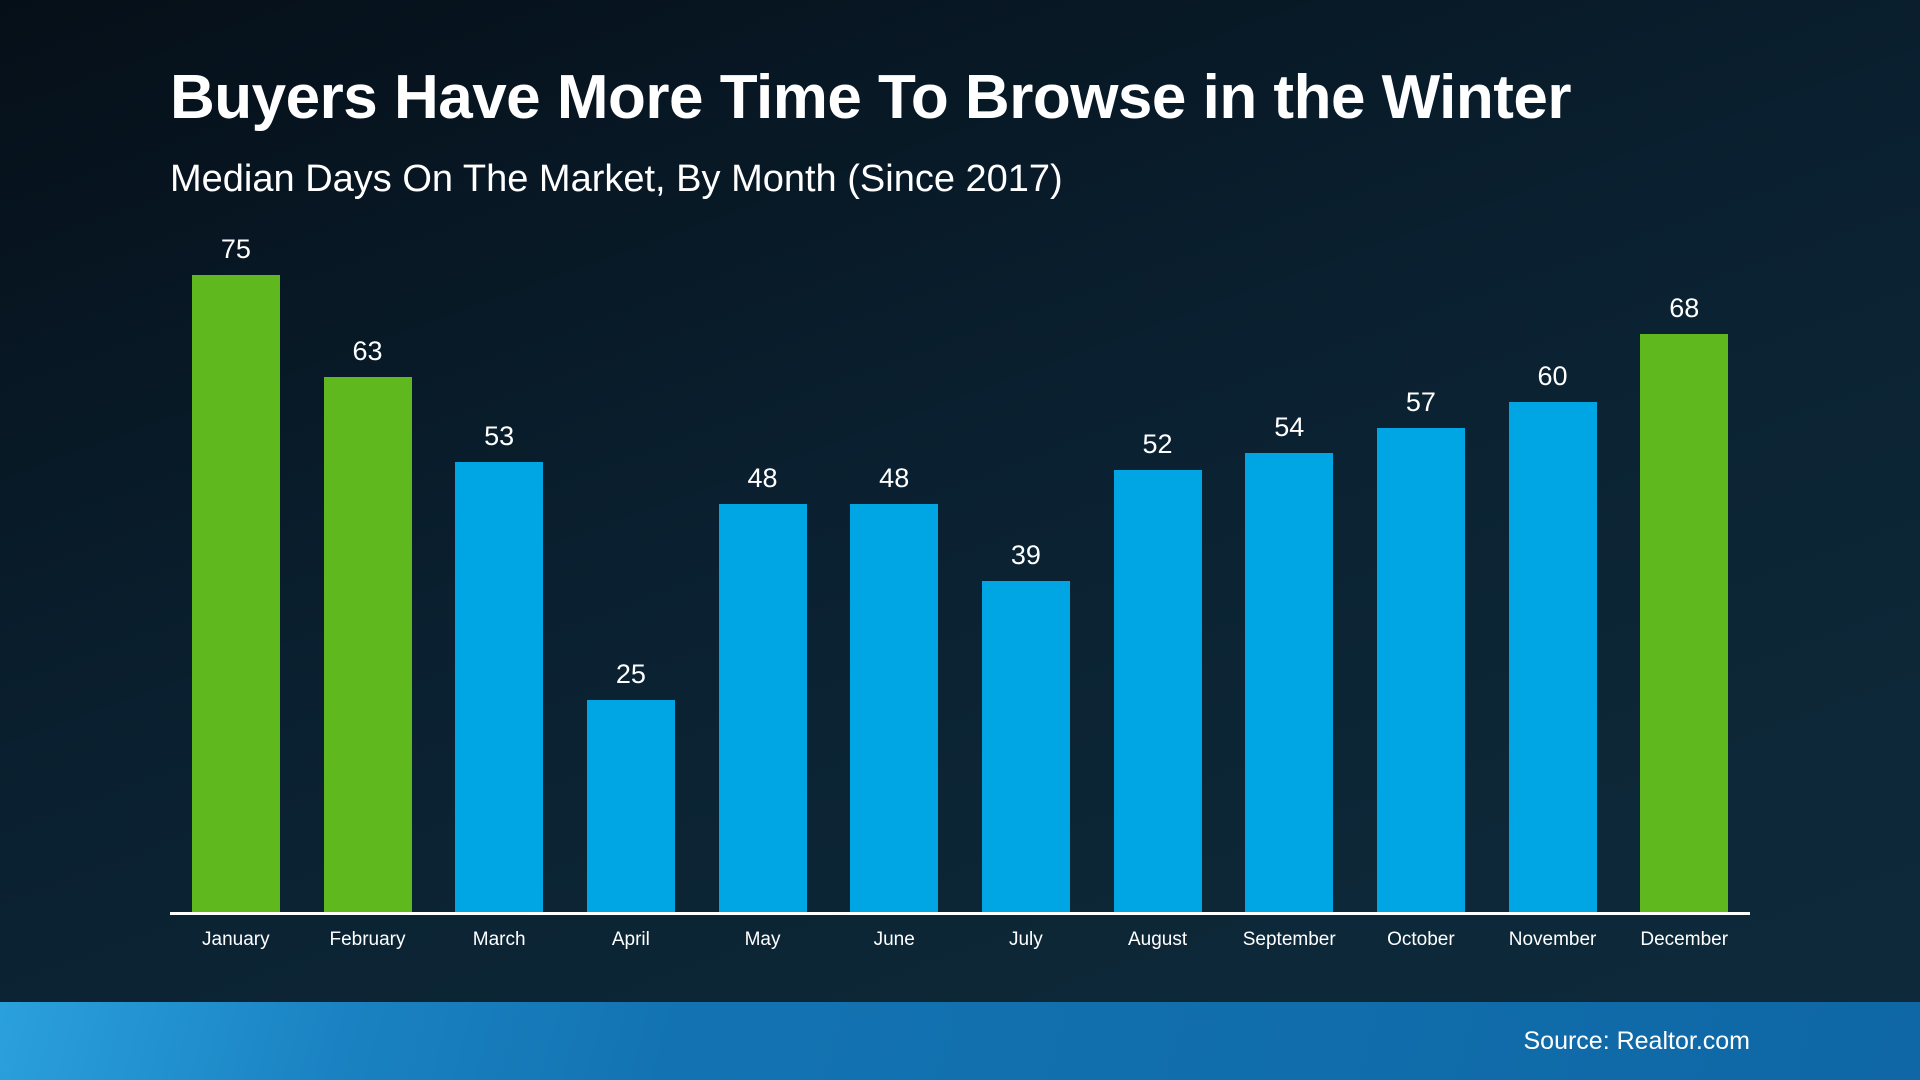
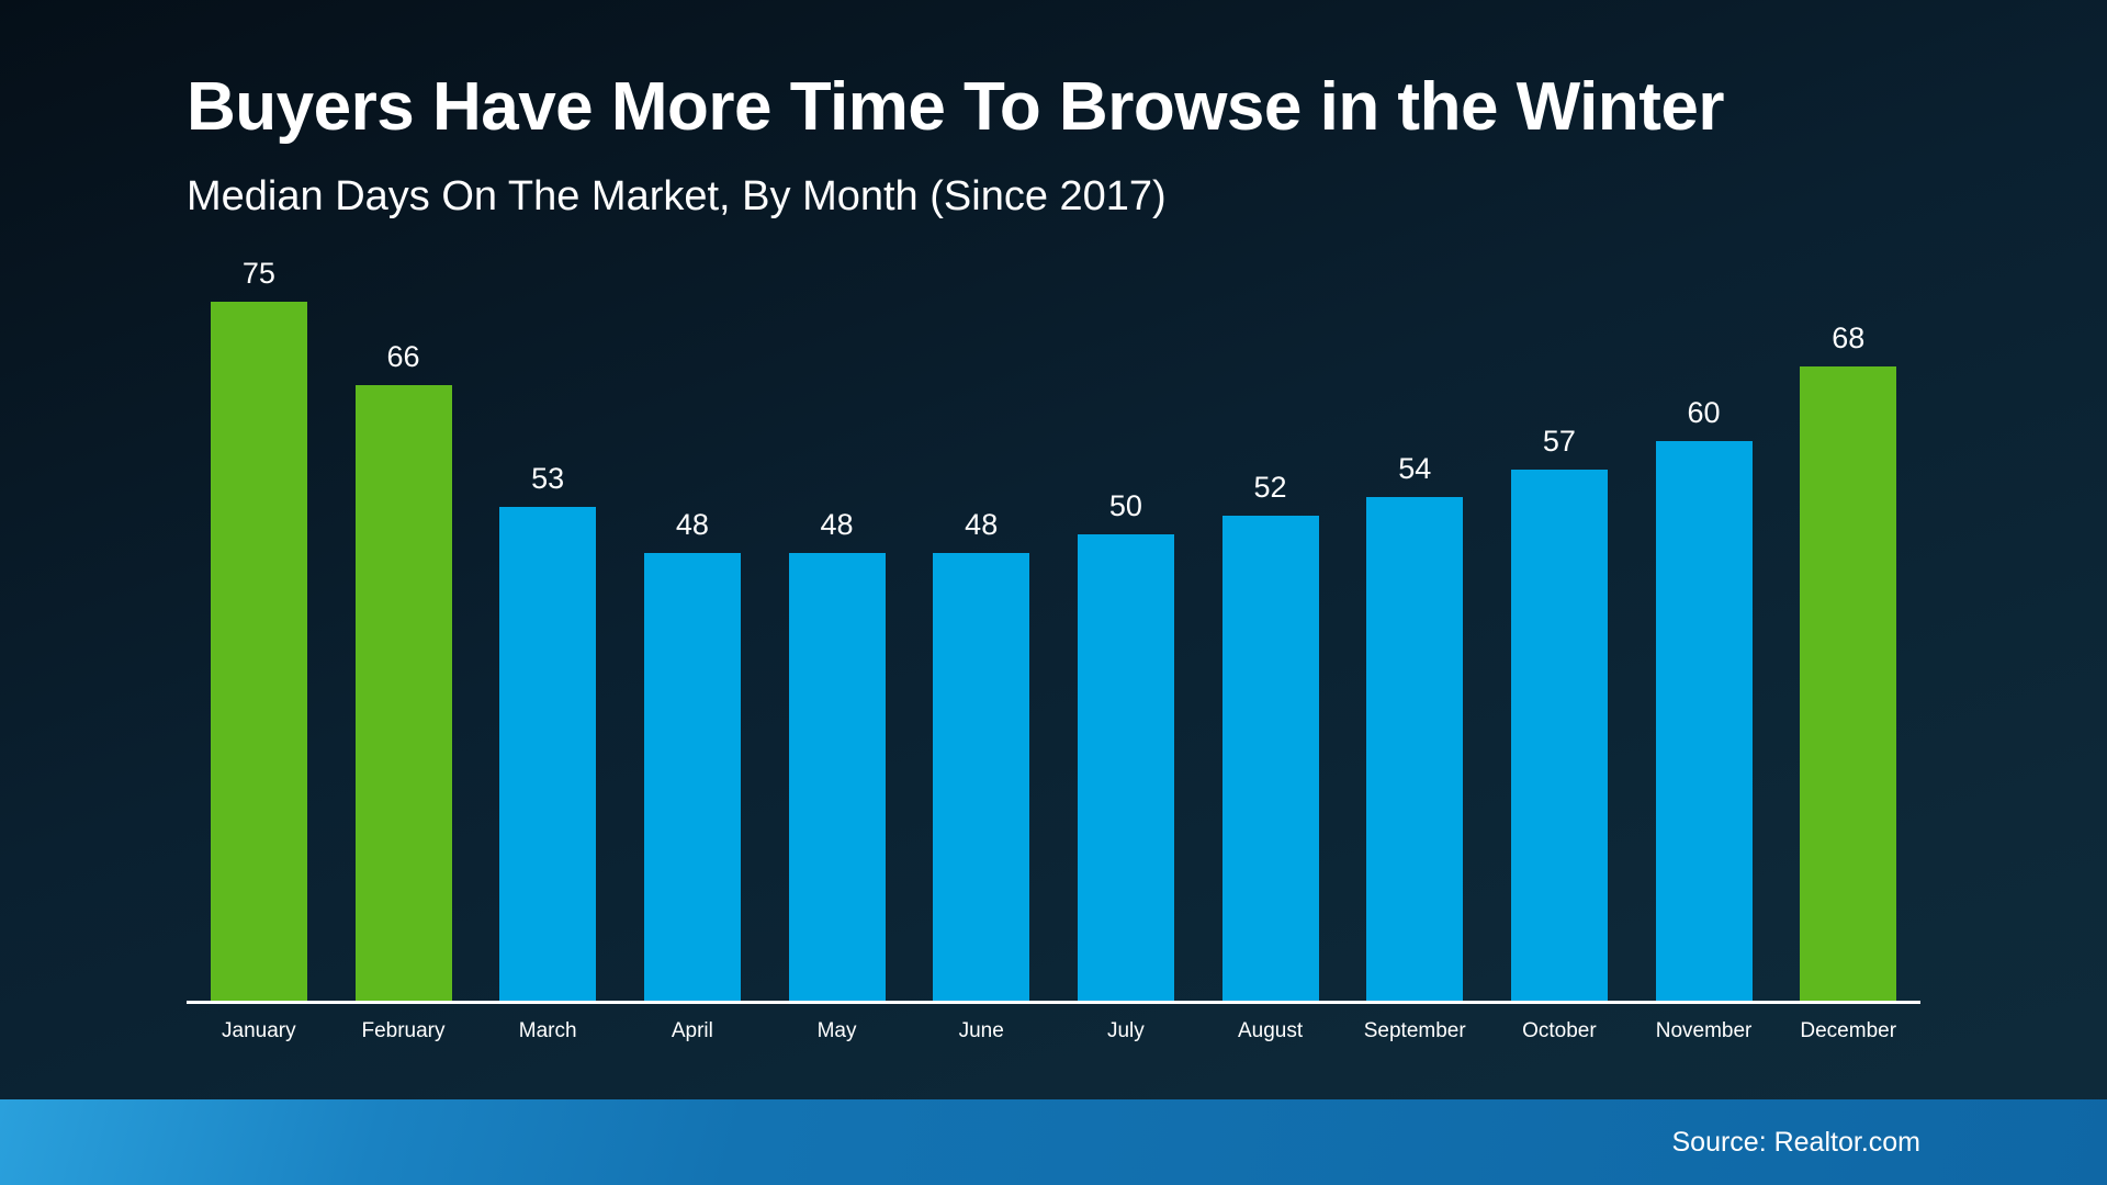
February: 63 -> 66
April: 25 -> 48
July: 39 -> 50
